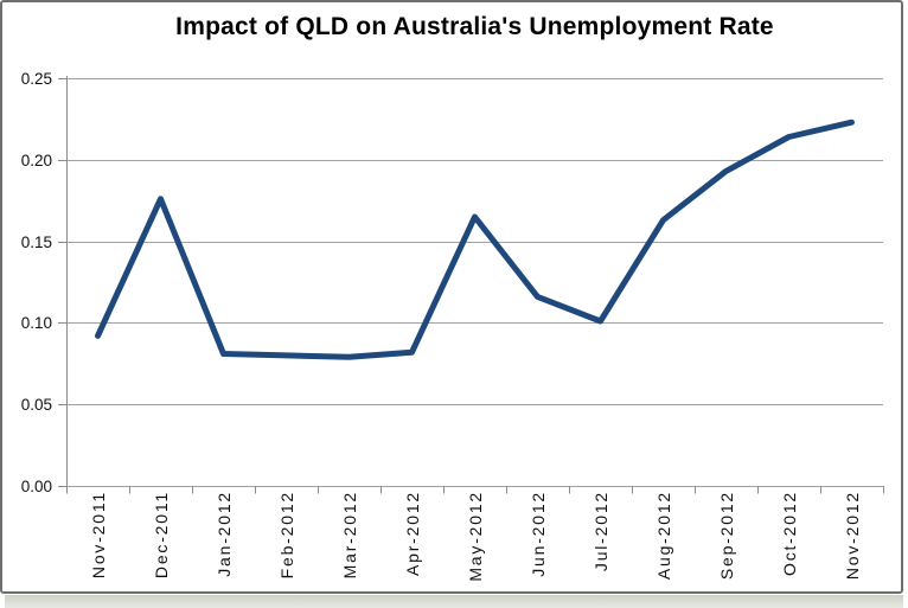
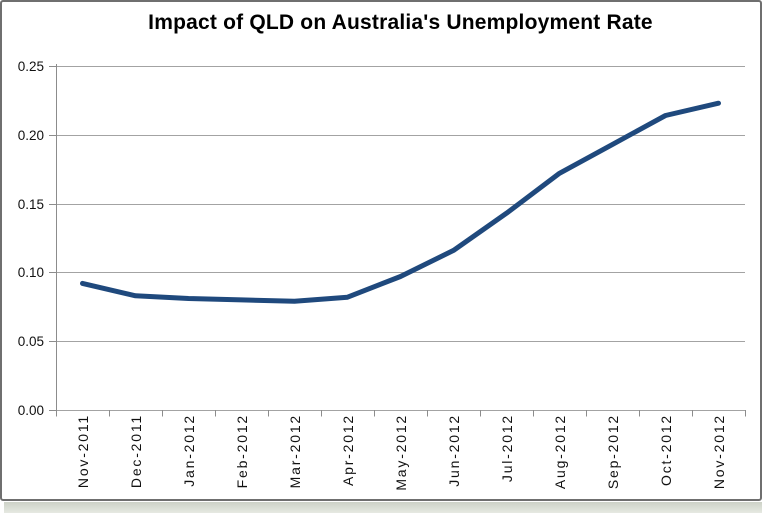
Dec-2011: 0.176 -> 0.083
May-2012: 0.165 -> 0.097
Jul-2012: 0.101 -> 0.143
Aug-2012: 0.163 -> 0.172
